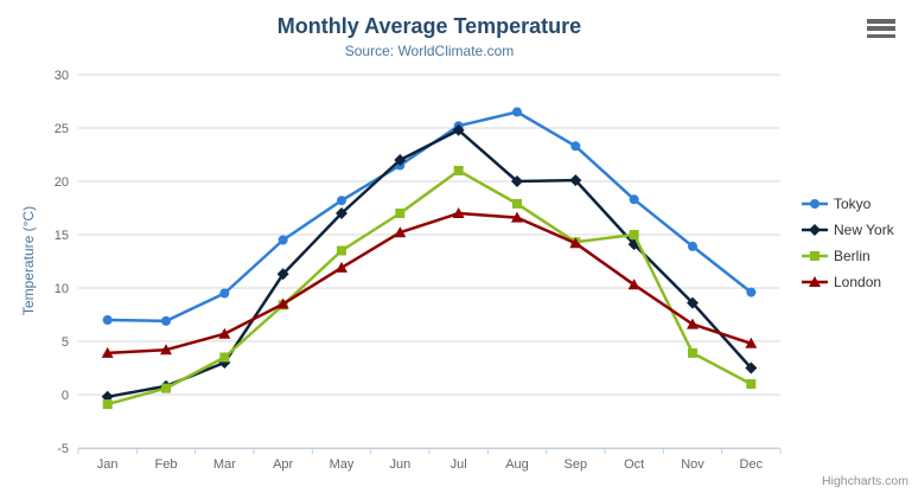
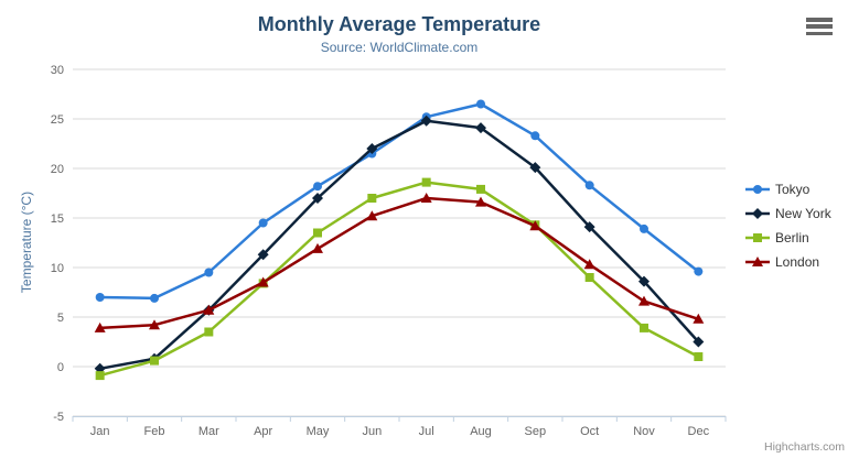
New York/Mar: 3 -> 6
Berlin/Jul: 21 -> 19
New York/Aug: 20 -> 24
Berlin/Oct: 15 -> 9
